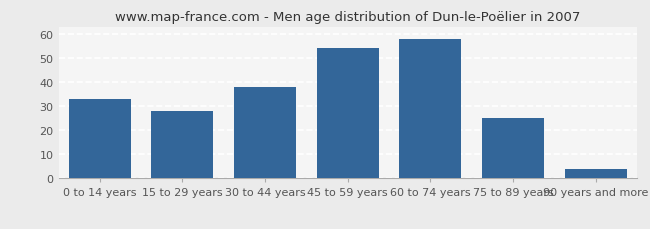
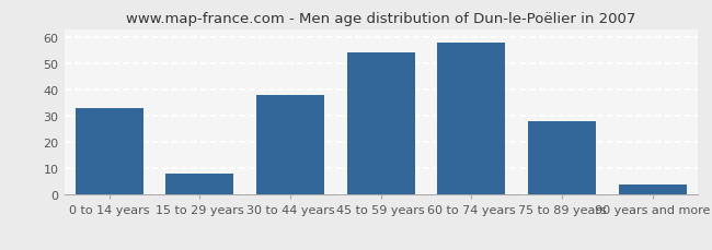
15 to 29 years: 28 -> 8
75 to 89 years: 25 -> 28
